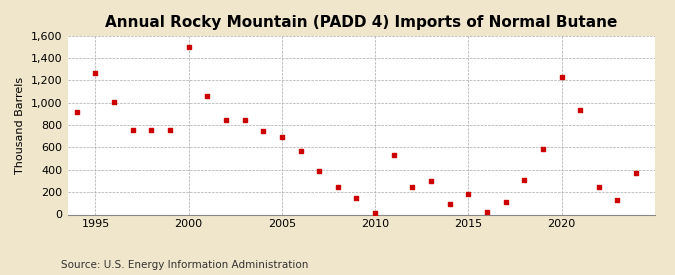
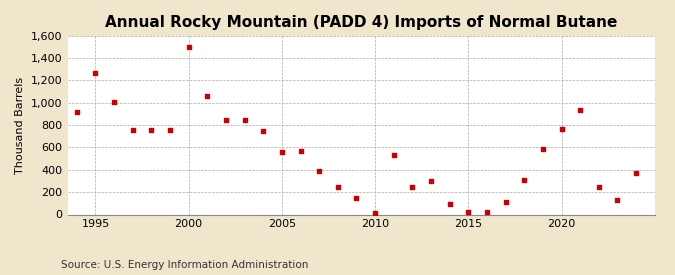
2005: 690 -> 560
2015: 180 -> 20
2020: 1,230 -> 760
